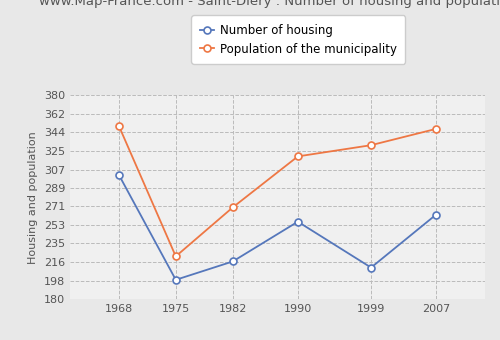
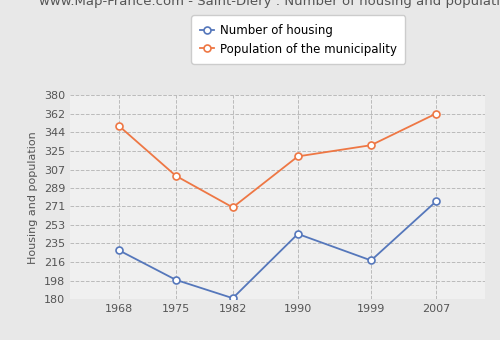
Number of housing/1968: 302 -> 228
Population of the municipality/1975: 222 -> 301
Number of housing/1982: 217 -> 181
Number of housing/1990: 256 -> 244
Number of housing/1999: 211 -> 218
Number of housing/2007: 263 -> 276
Population of the municipality/2007: 347 -> 362
